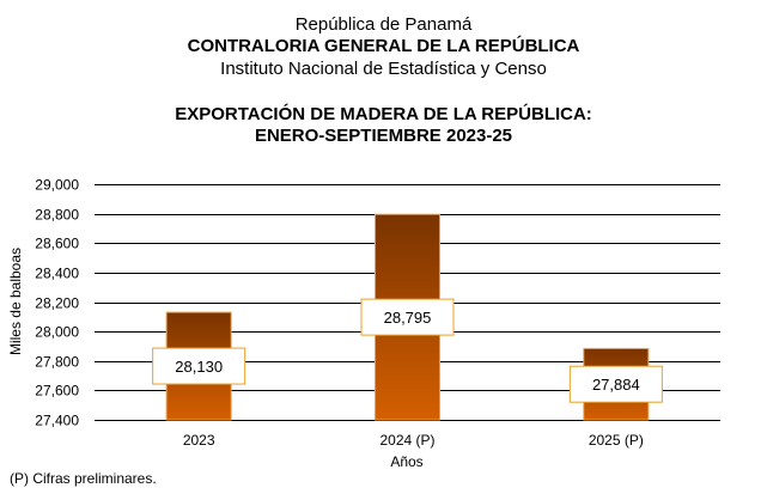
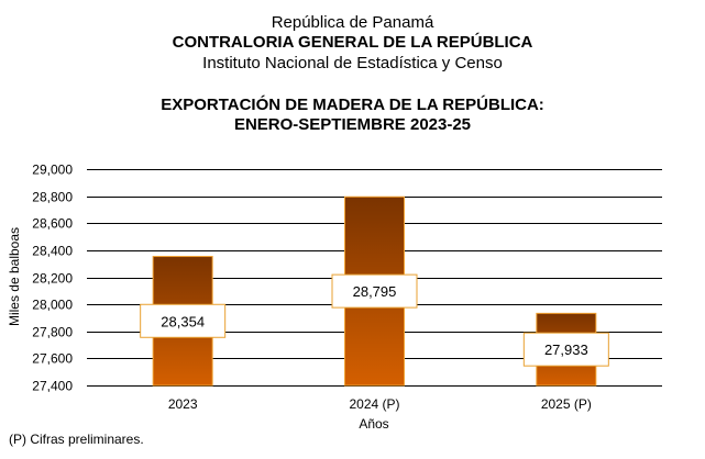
2023: 28,130 -> 28,354
2025 (P): 27,884 -> 27,933
